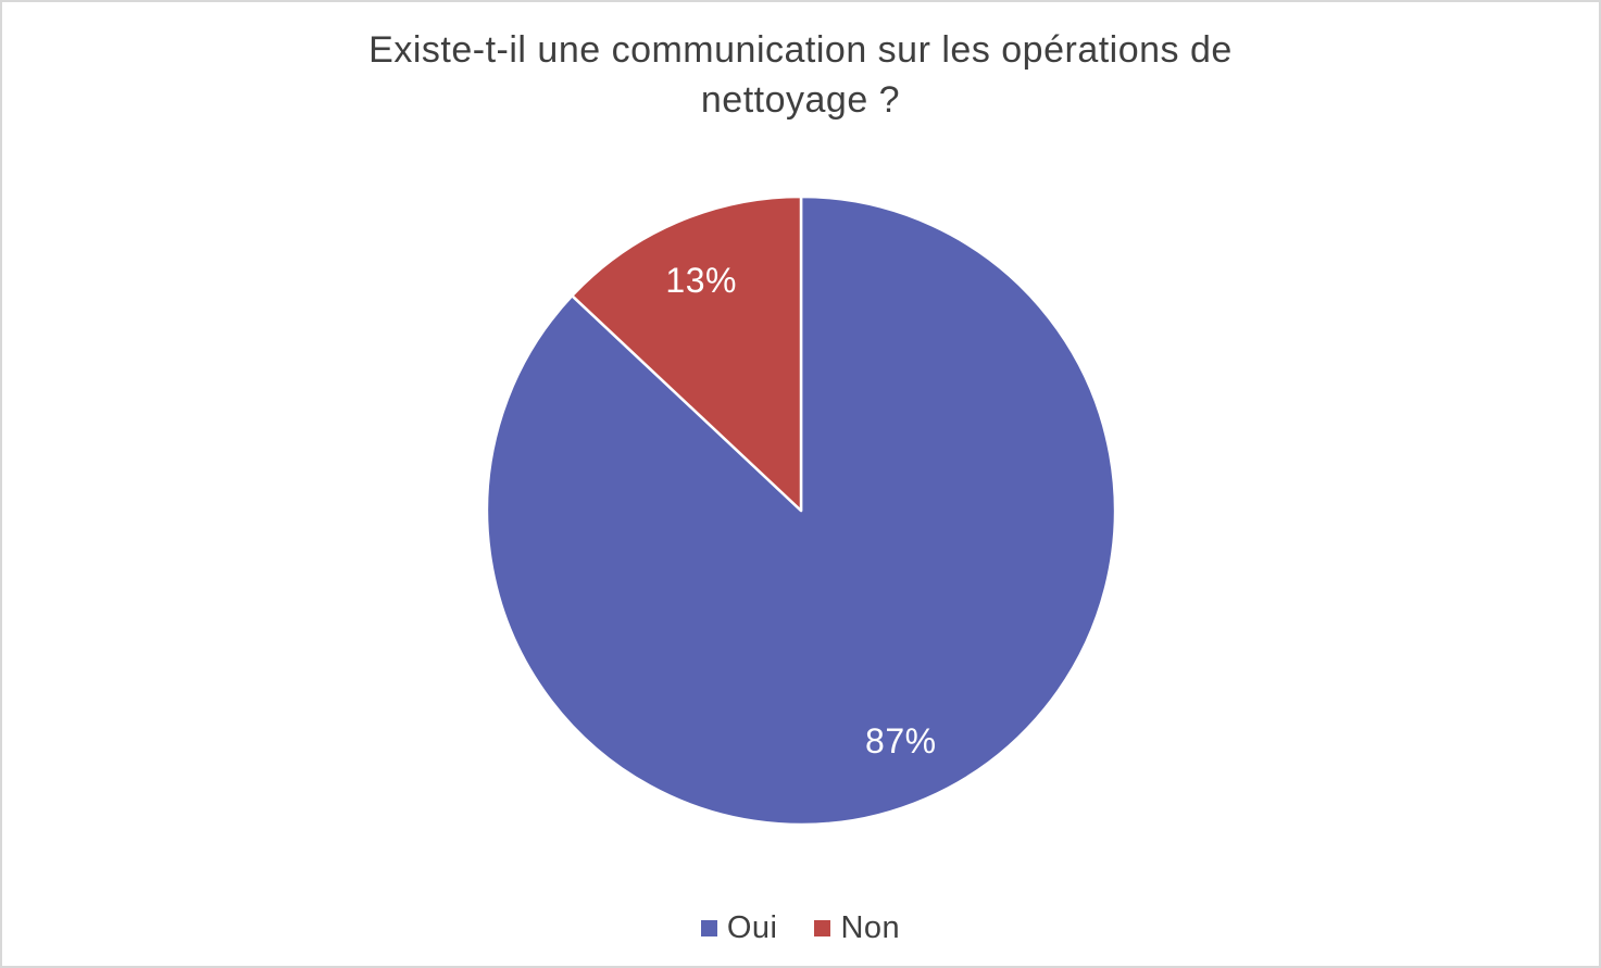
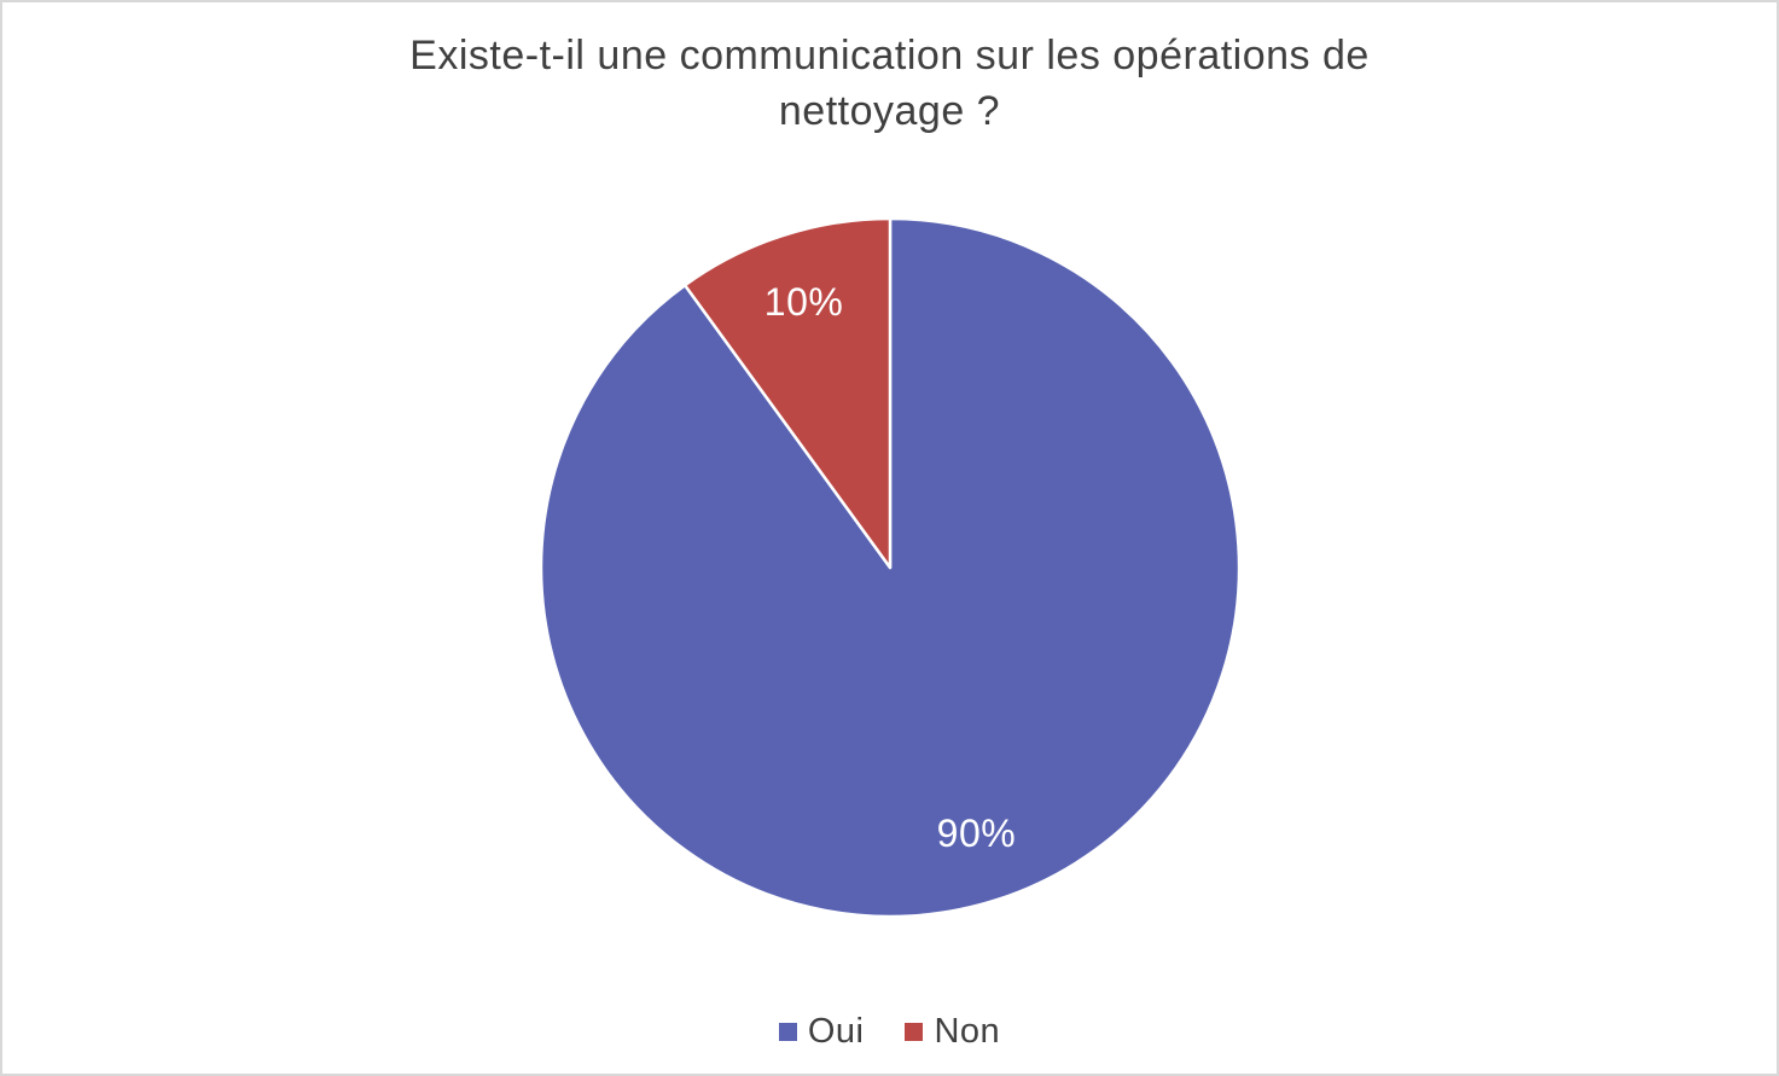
Oui: 87% -> 90%
Non: 13% -> 10%
